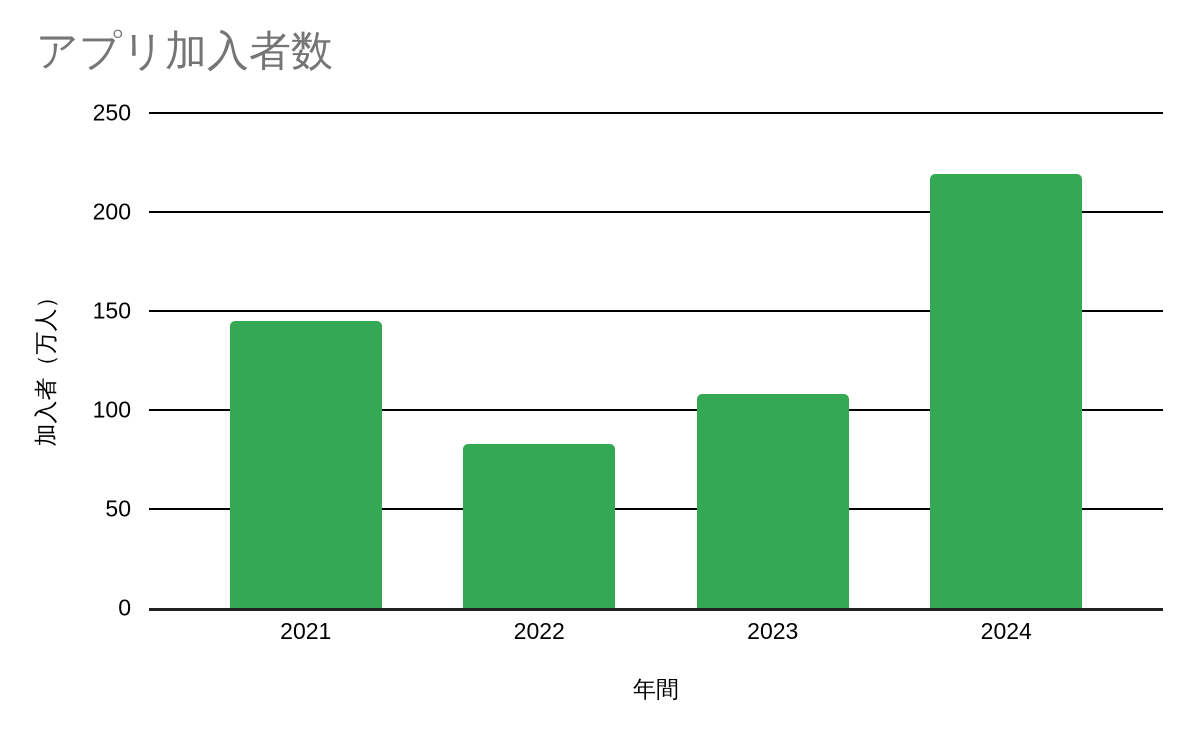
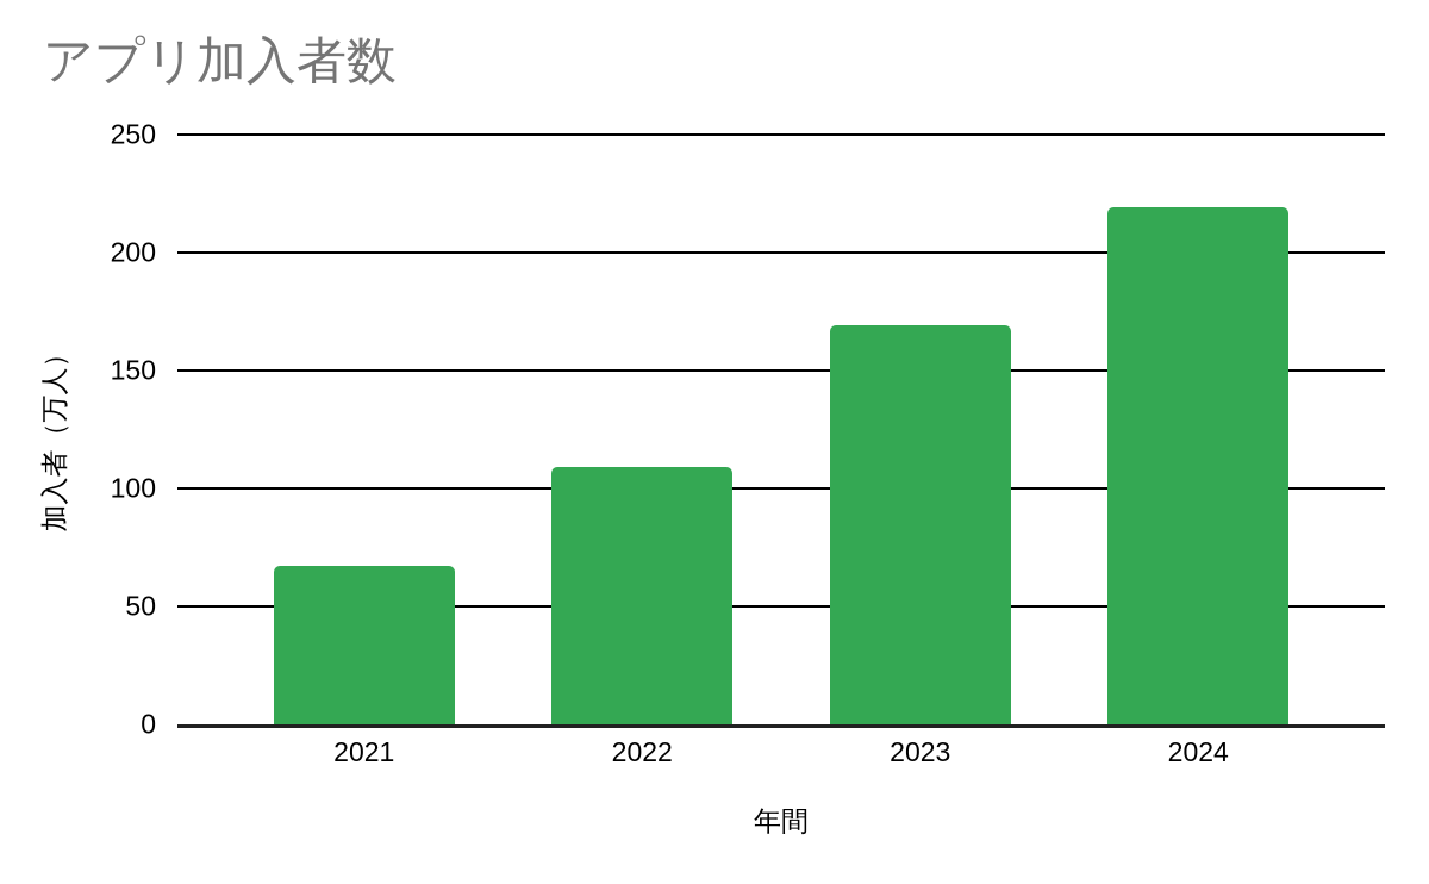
2021: 145 -> 67
2022: 83 -> 109
2023: 108 -> 169
